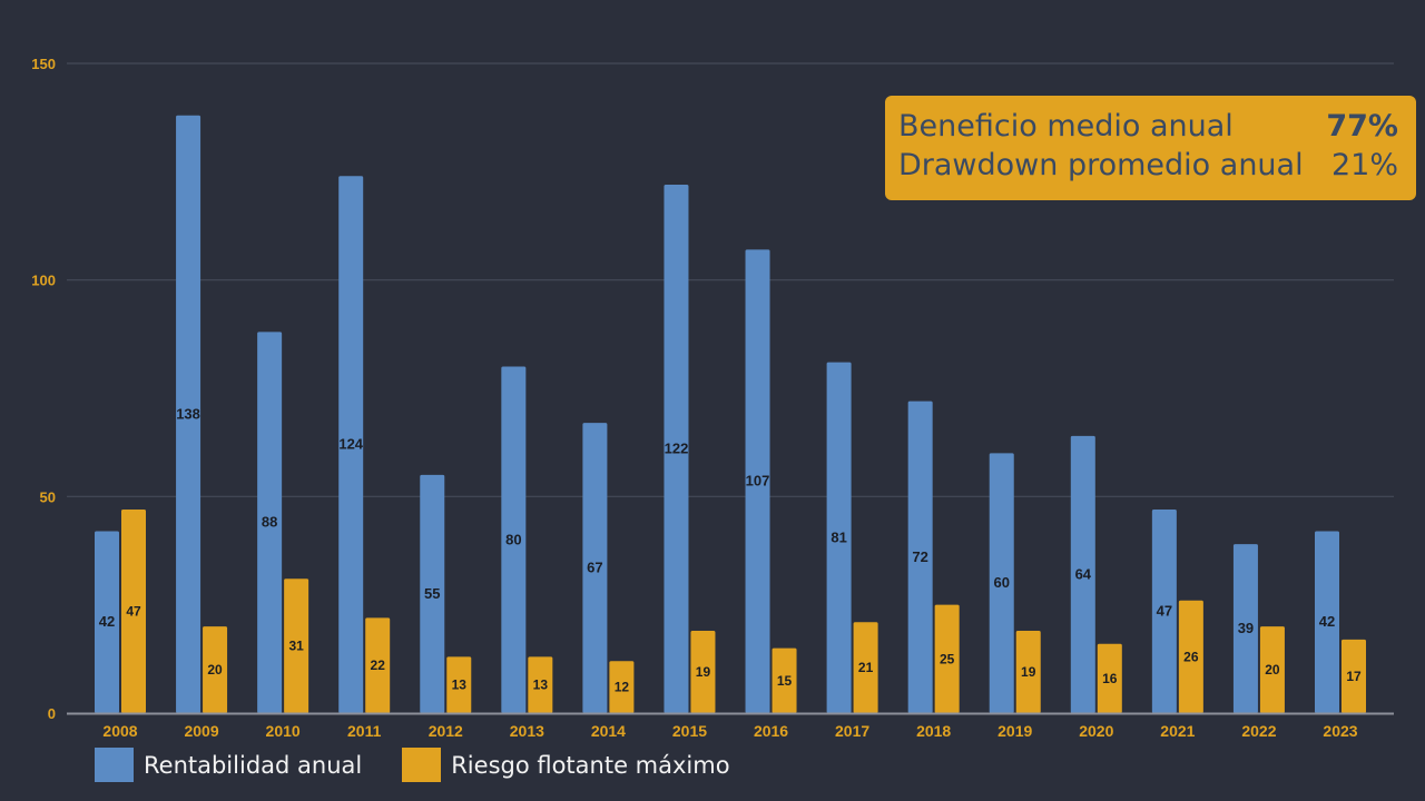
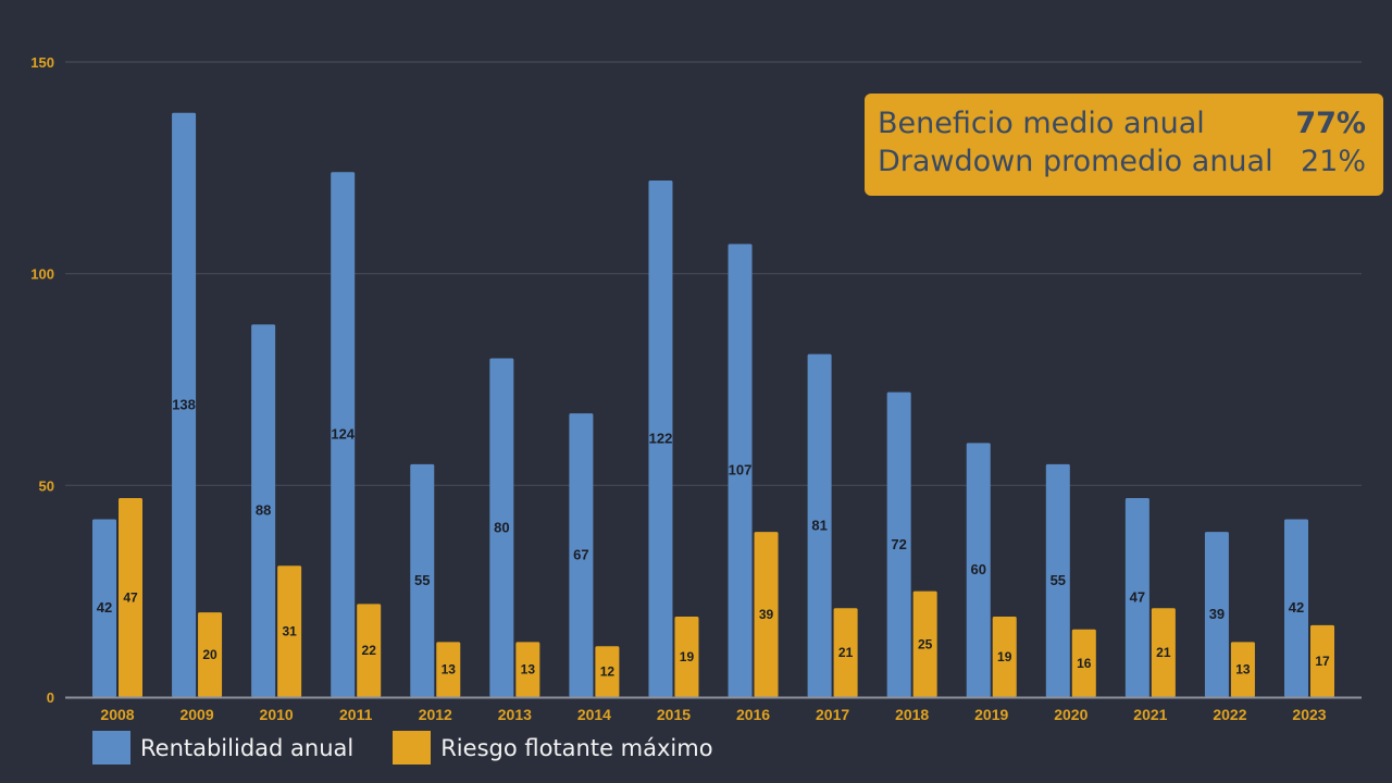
Riesgo flotante máximo/2016: 15 -> 39
Rentabilidad anual/2020: 64 -> 55
Riesgo flotante máximo/2021: 26 -> 21
Riesgo flotante máximo/2022: 20 -> 13
